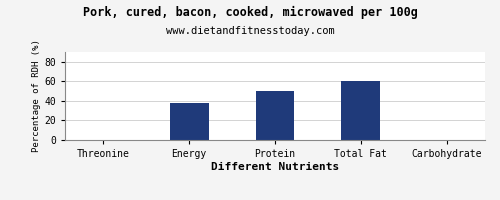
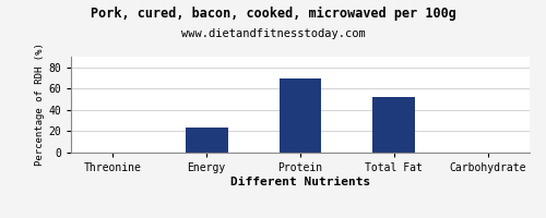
Energy: 38 -> 24
Protein: 50 -> 70
Total Fat: 60 -> 52
